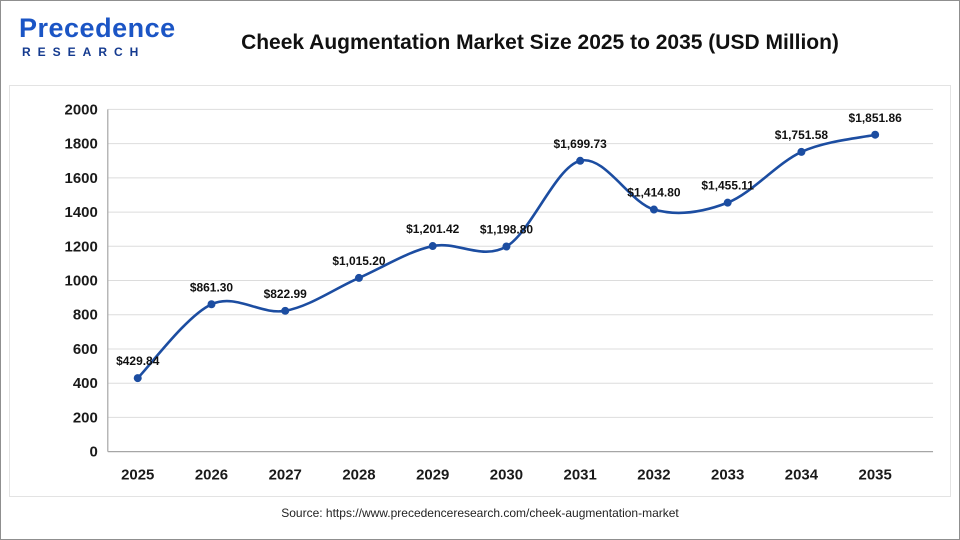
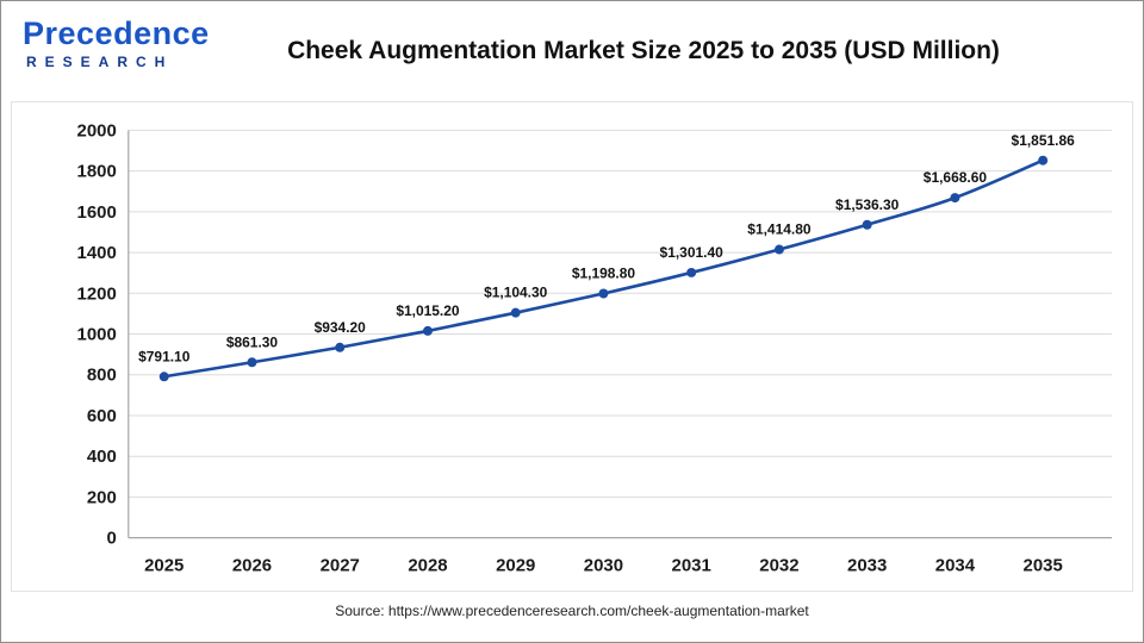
2025: $429.84 -> $791.10
2027: $822.99 -> $934.20
2029: $1,201.42 -> $1,104.30
2031: $1,699.73 -> $1,301.40
2033: $1,455.11 -> $1,536.30
2034: $1,751.58 -> $1,668.60
